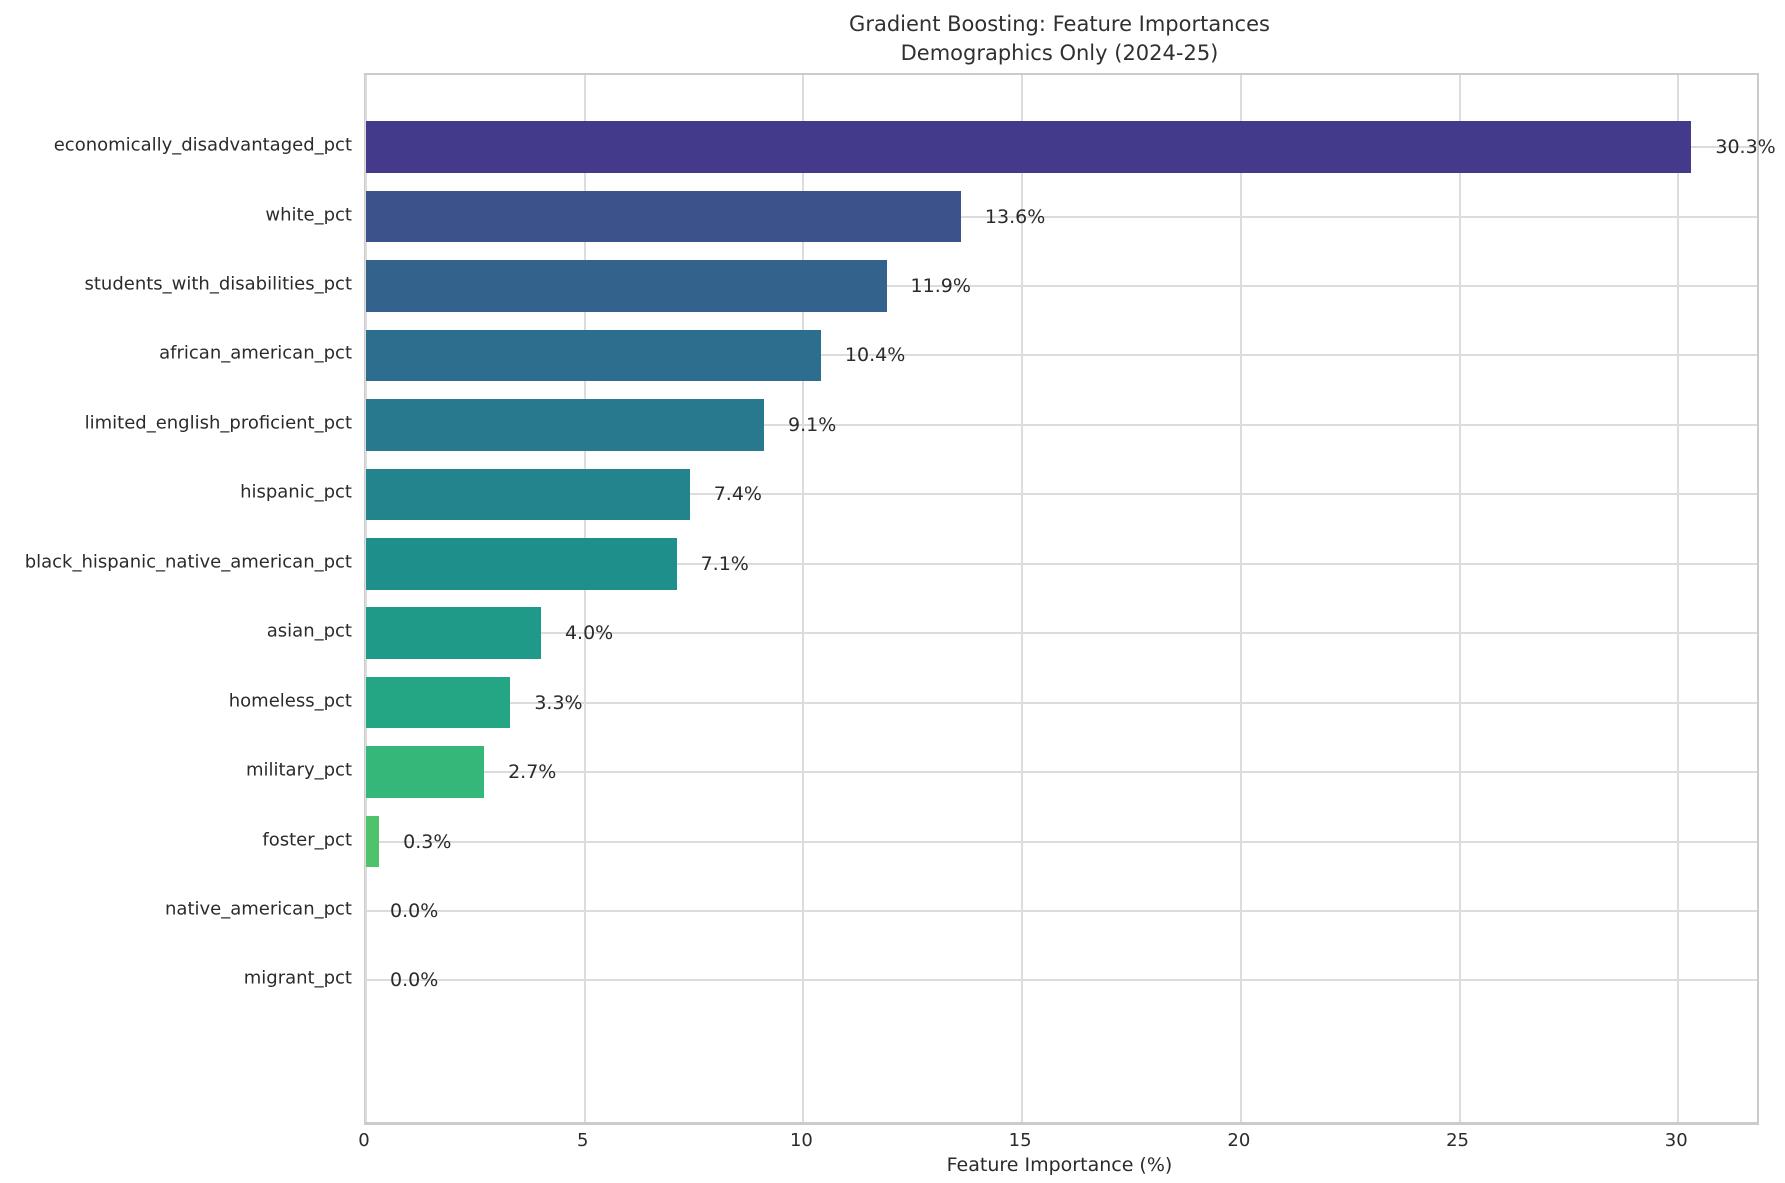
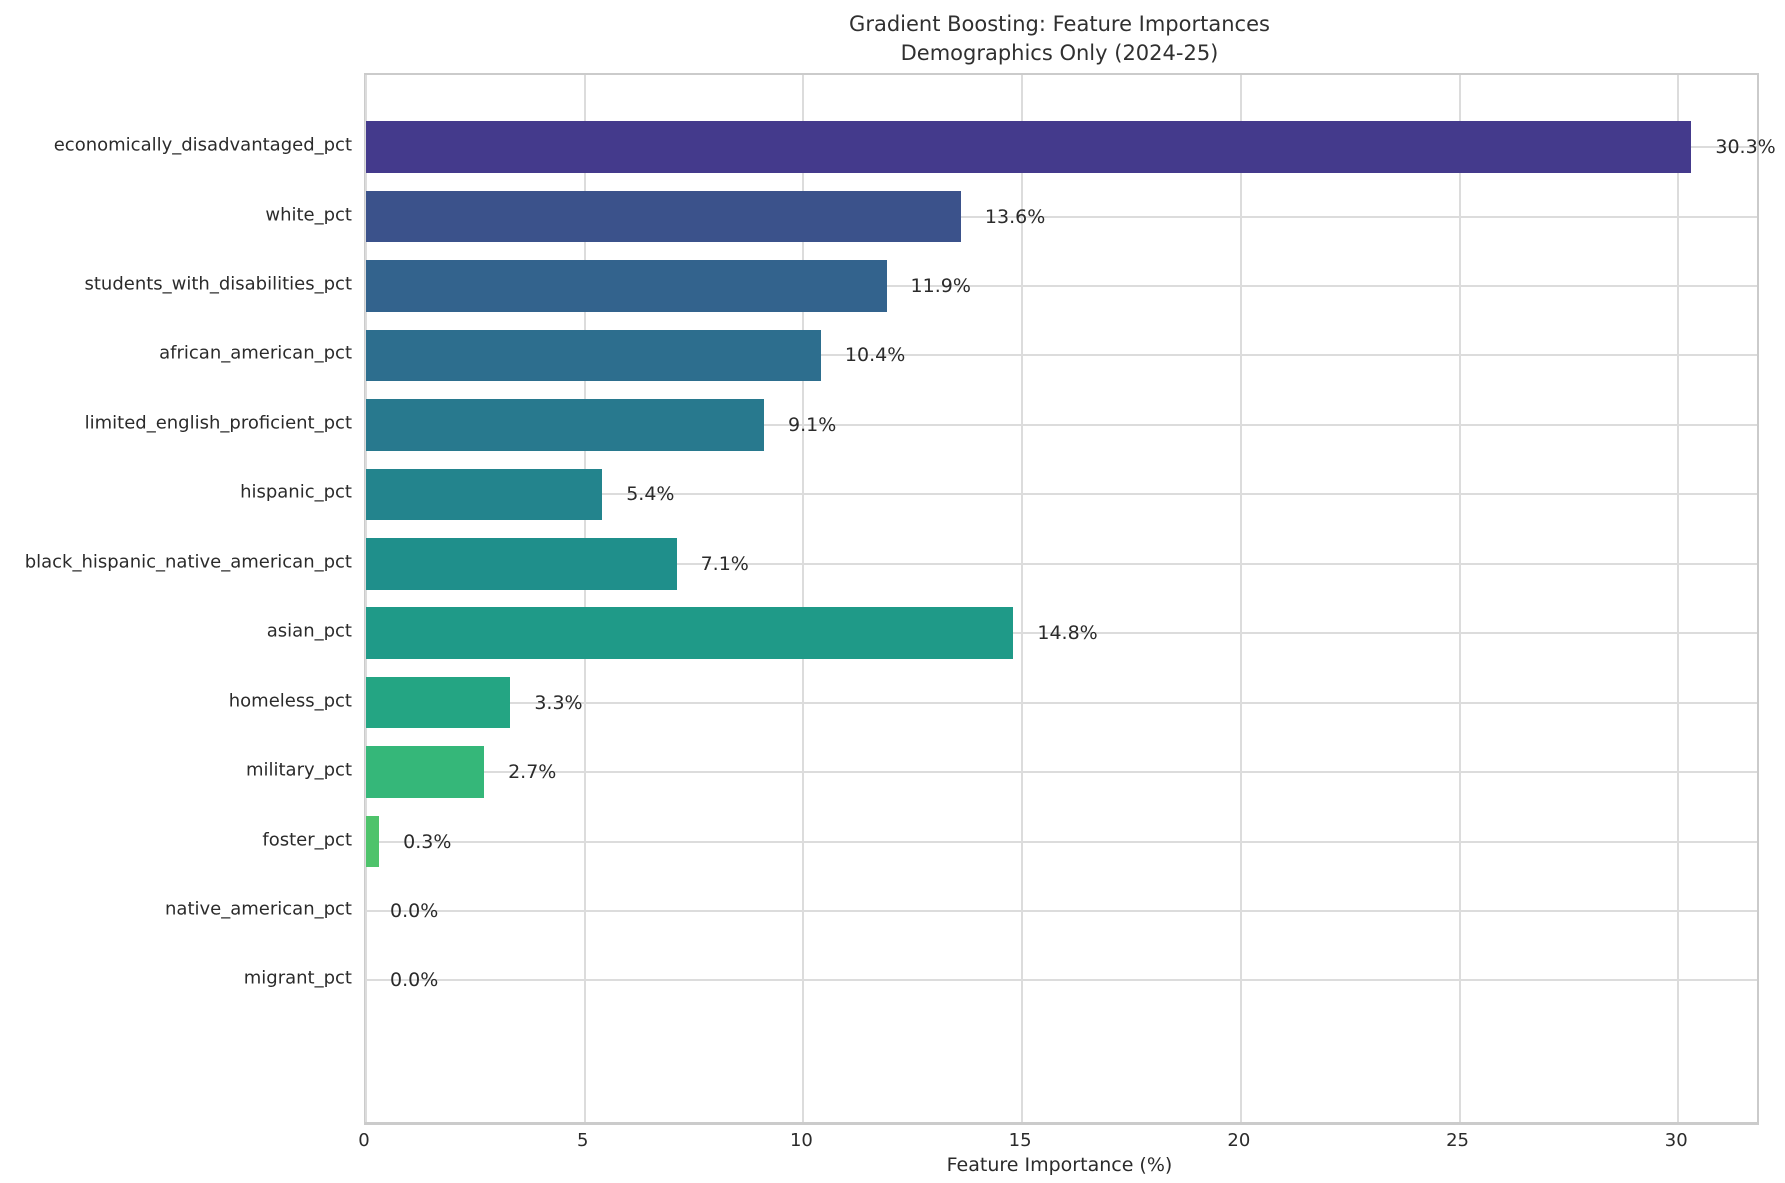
hispanic_pct: 7.4% -> 5.4%
asian_pct: 4.0% -> 14.8%
